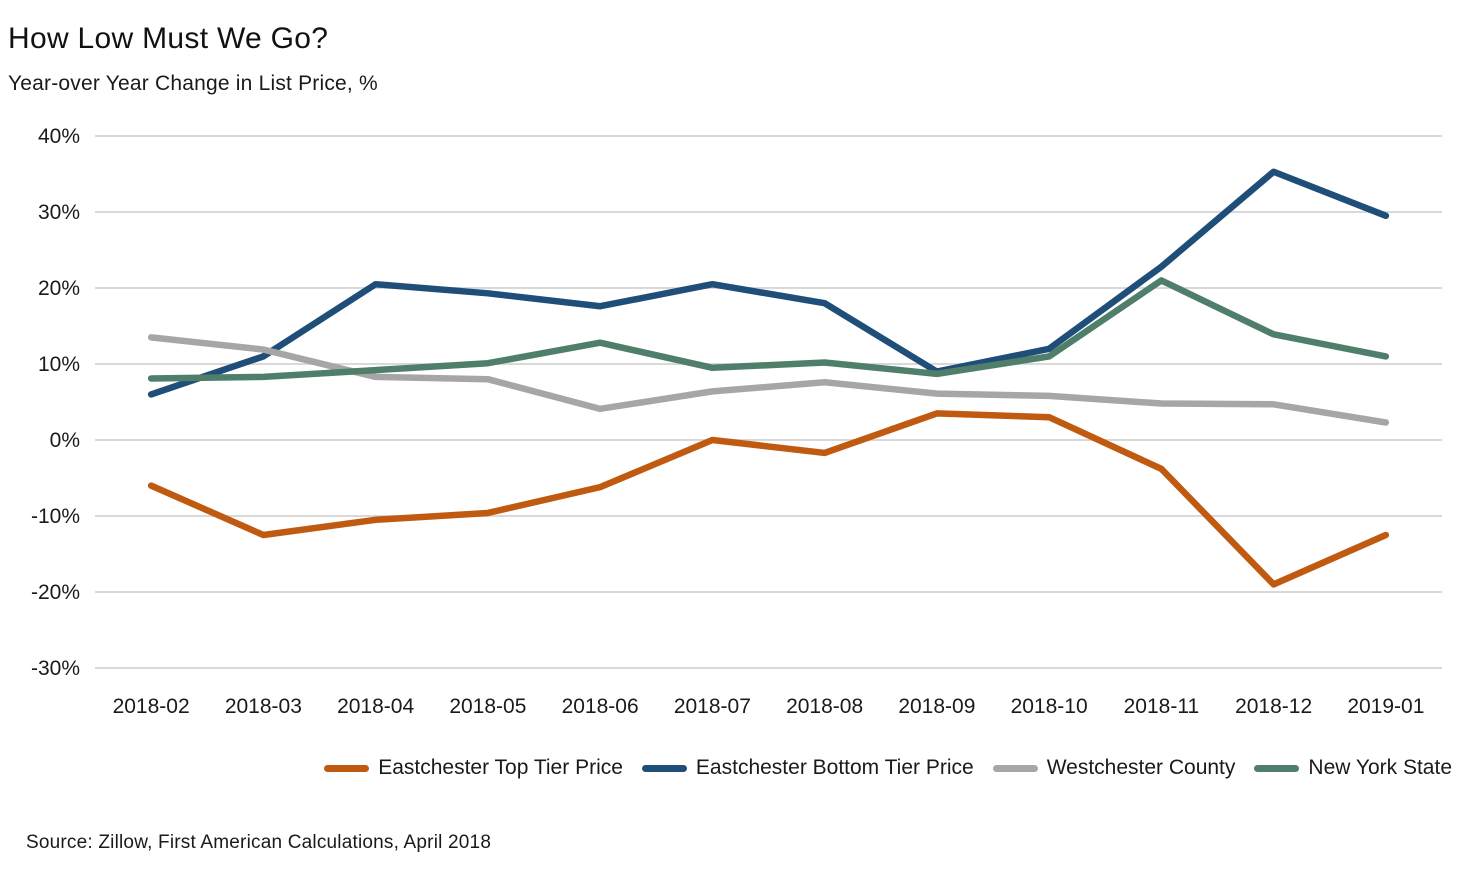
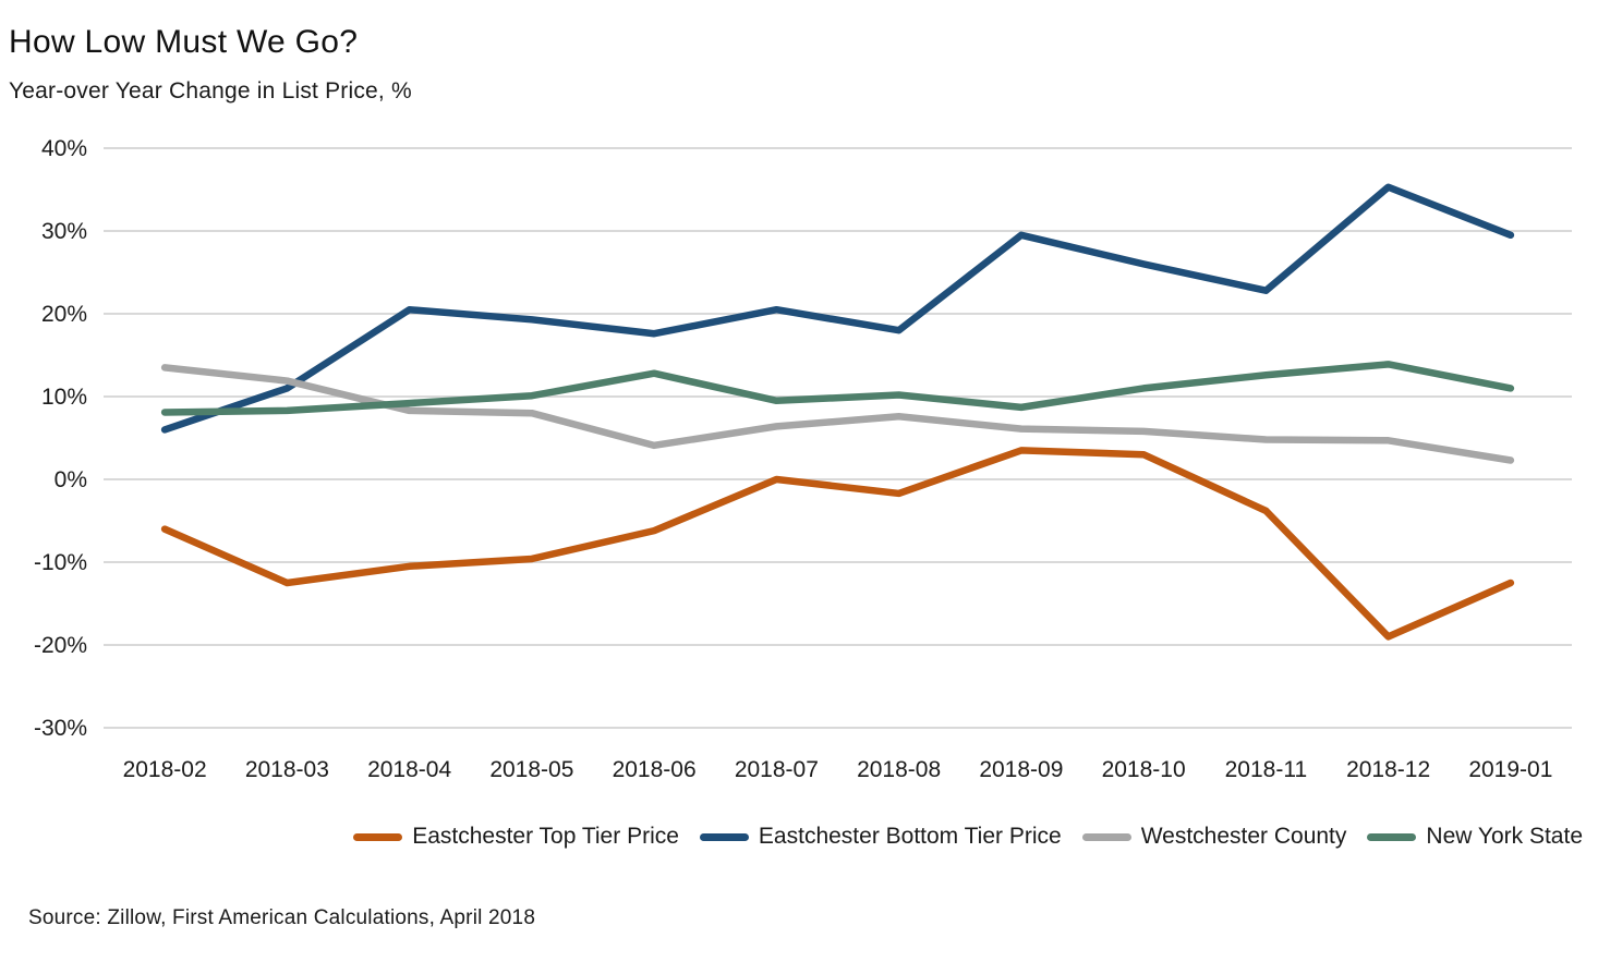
Eastchester Bottom Tier Price/2018-09: 9% -> 30%
Eastchester Bottom Tier Price/2018-10: 12% -> 26%
New York State/2018-11: 21% -> 13%
